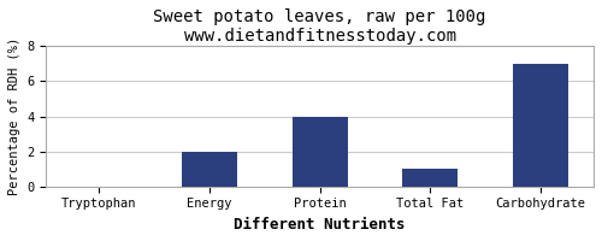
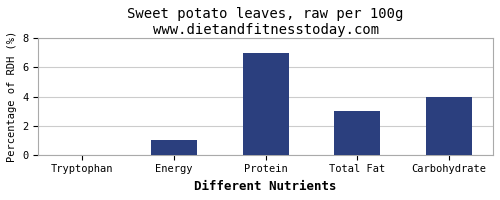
Energy: 2 -> 1
Protein: 4 -> 7
Total Fat: 1 -> 3
Carbohydrate: 7 -> 4
